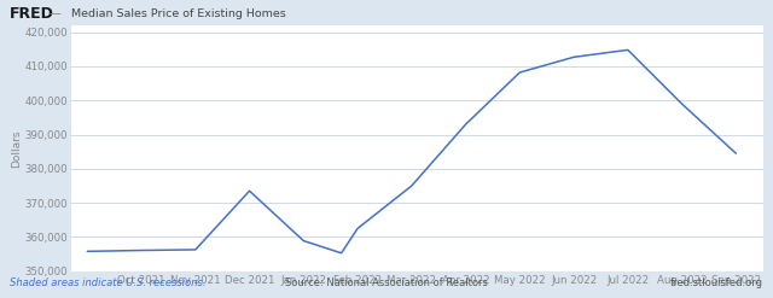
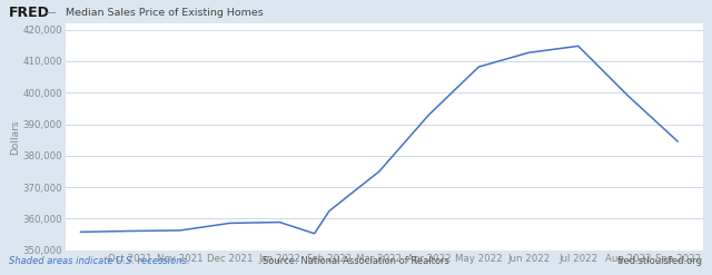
Dec 2021: 373,500 -> 358,600
